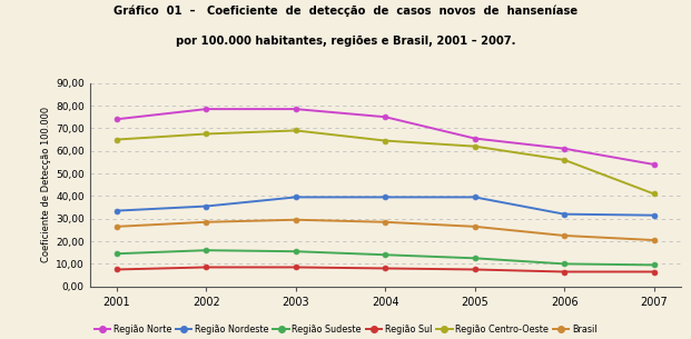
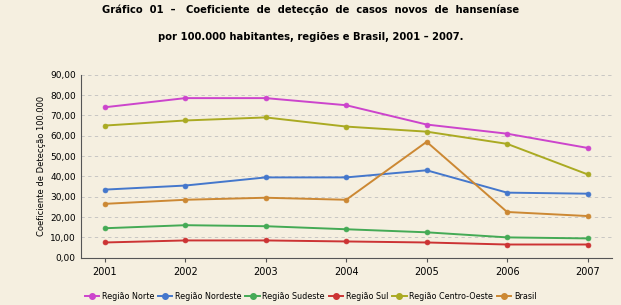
Região Nordeste/2005: 39,5 -> 43,0
Brasil/2005: 26,5 -> 57,0
